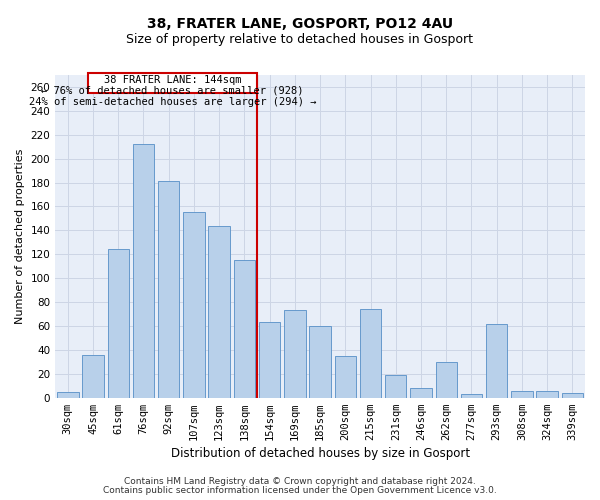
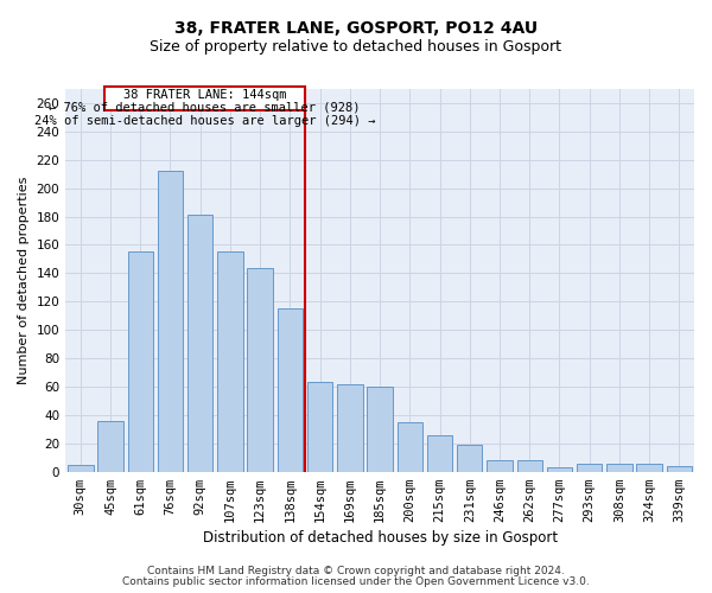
61sqm: 124 -> 155
169sqm: 73 -> 62
215sqm: 74 -> 26
262sqm: 30 -> 8
293sqm: 62 -> 6
